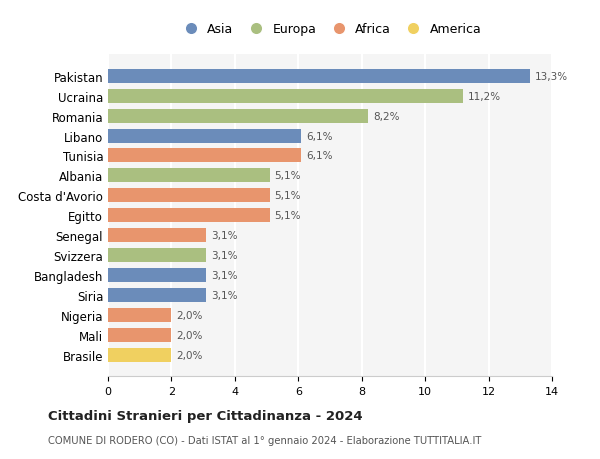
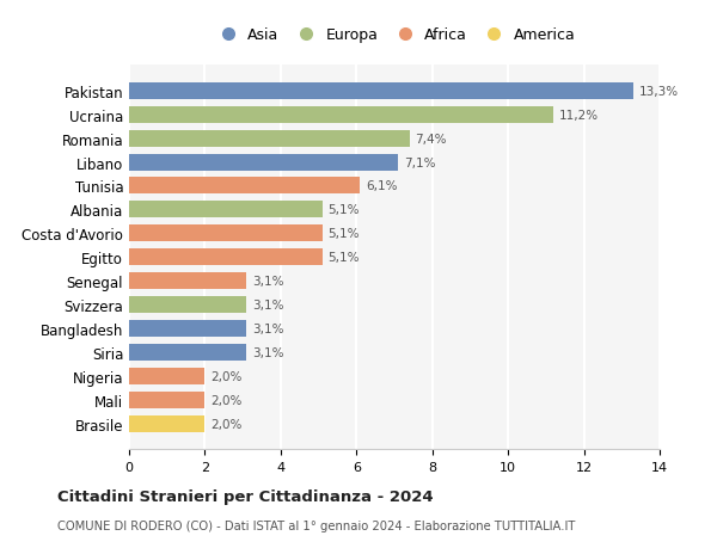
Romania: 8,2% -> 7,4%
Libano: 6,1% -> 7,1%
